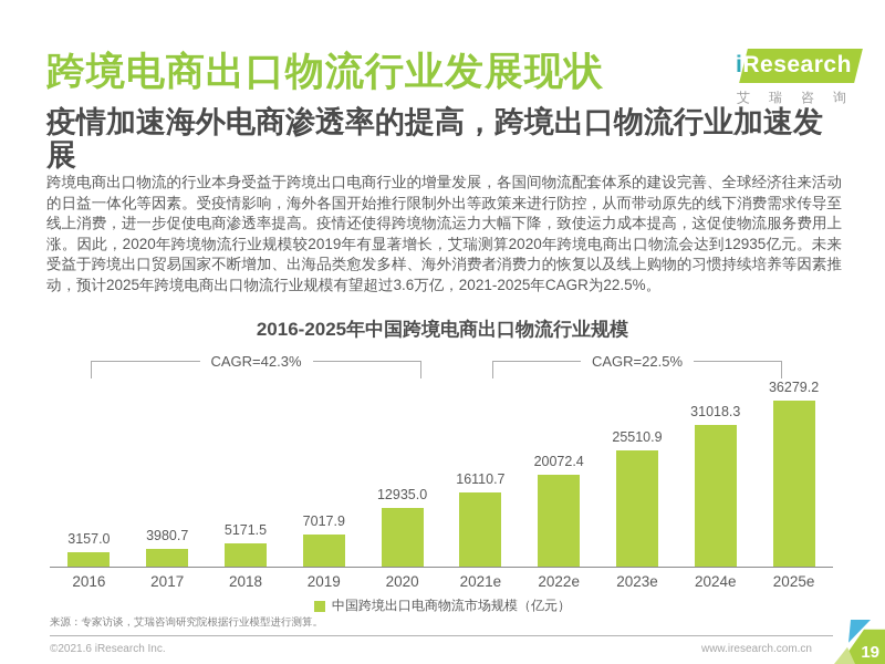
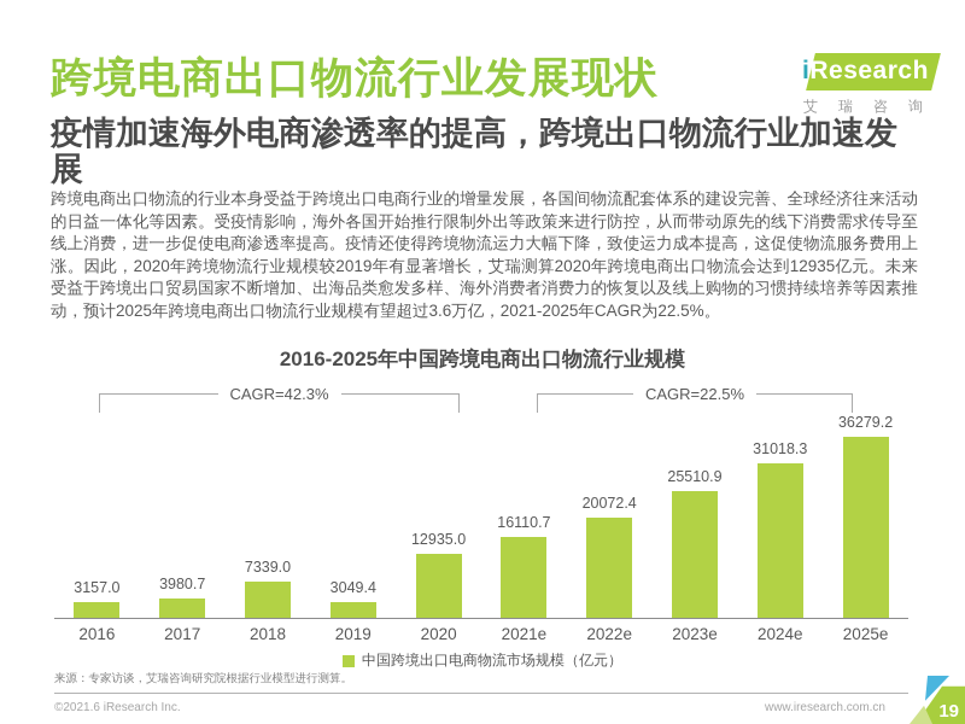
2018: 5171.5 -> 7339.0
2019: 7017.9 -> 3049.4
